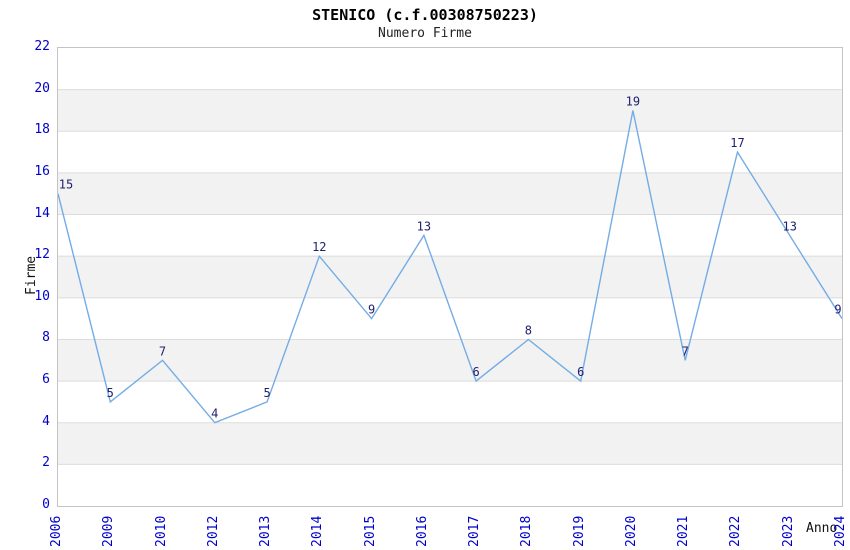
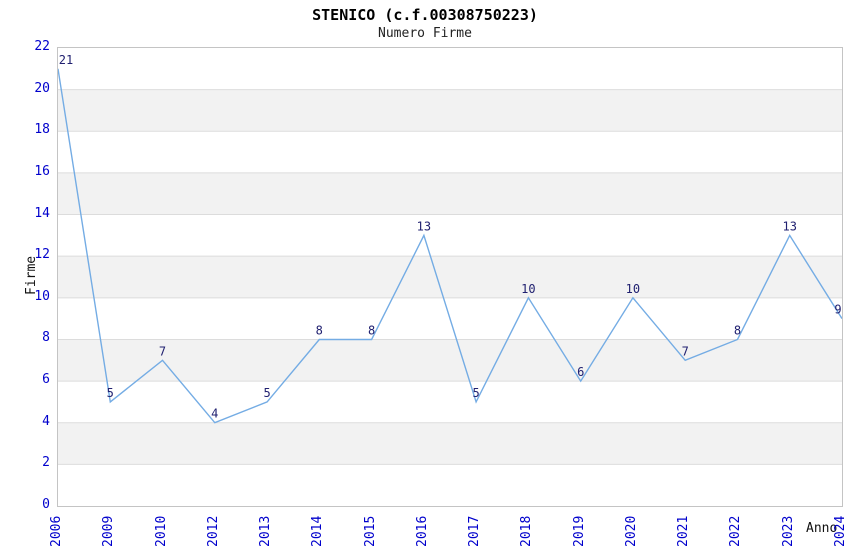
2006: 15 -> 21
2014: 12 -> 8
2015: 9 -> 8
2017: 6 -> 5
2018: 8 -> 10
2020: 19 -> 10
2022: 17 -> 8
